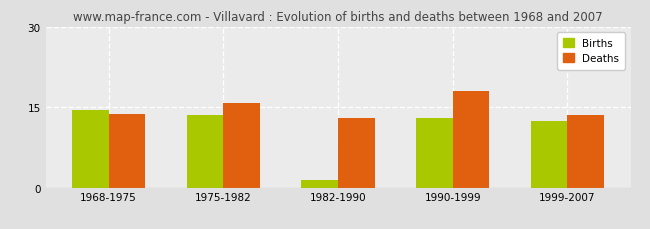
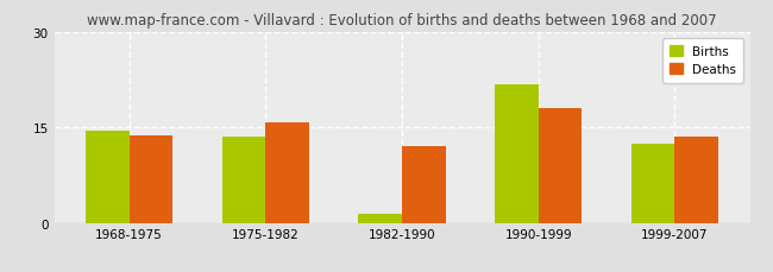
Deaths/1982-1990: 13.0 -> 12.0
Births/1990-1999: 13.0 -> 21.8
